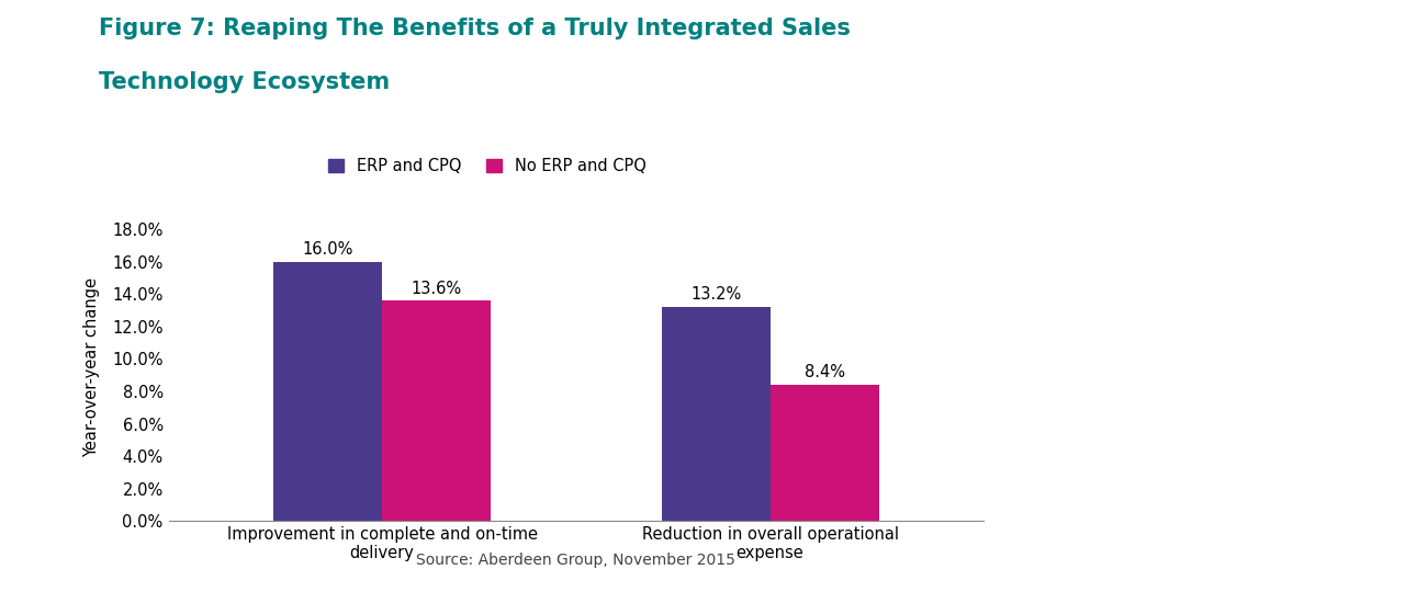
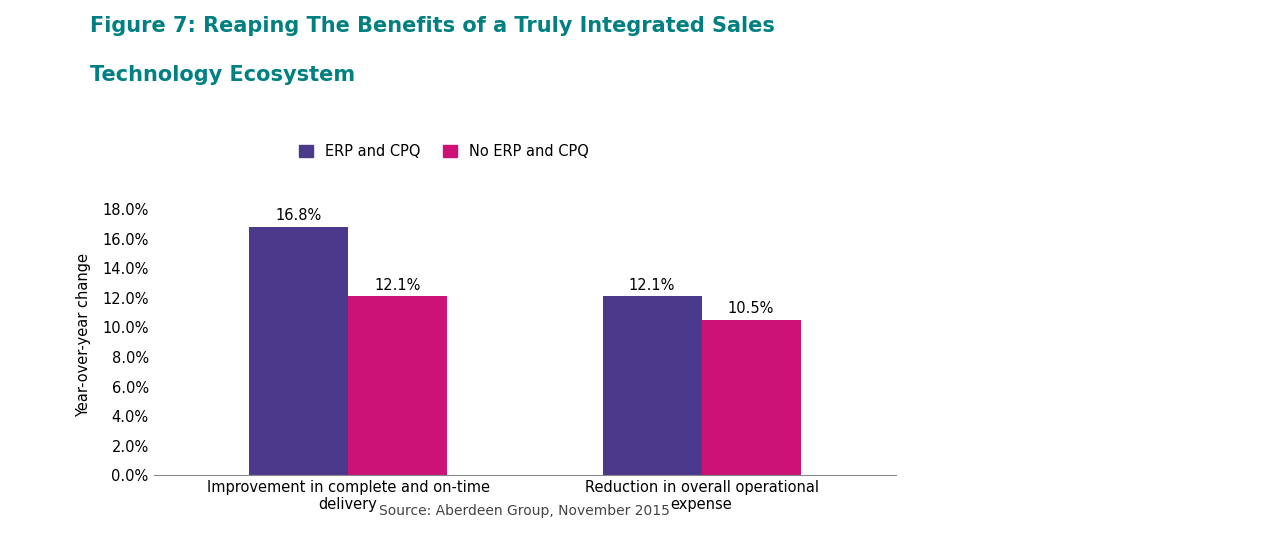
ERP and CPQ/Improvement in complete and on-time delivery: 16.0% -> 16.8%
No ERP and CPQ/Improvement in complete and on-time delivery: 13.6% -> 12.1%
ERP and CPQ/Reduction in overall operational expense: 13.2% -> 12.1%
No ERP and CPQ/Reduction in overall operational expense: 8.4% -> 10.5%
